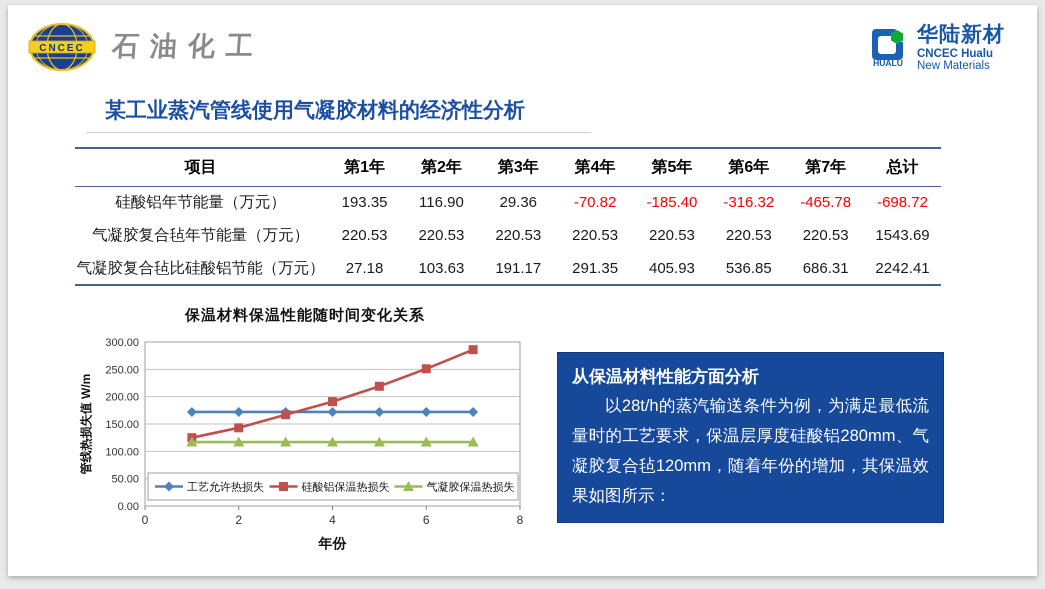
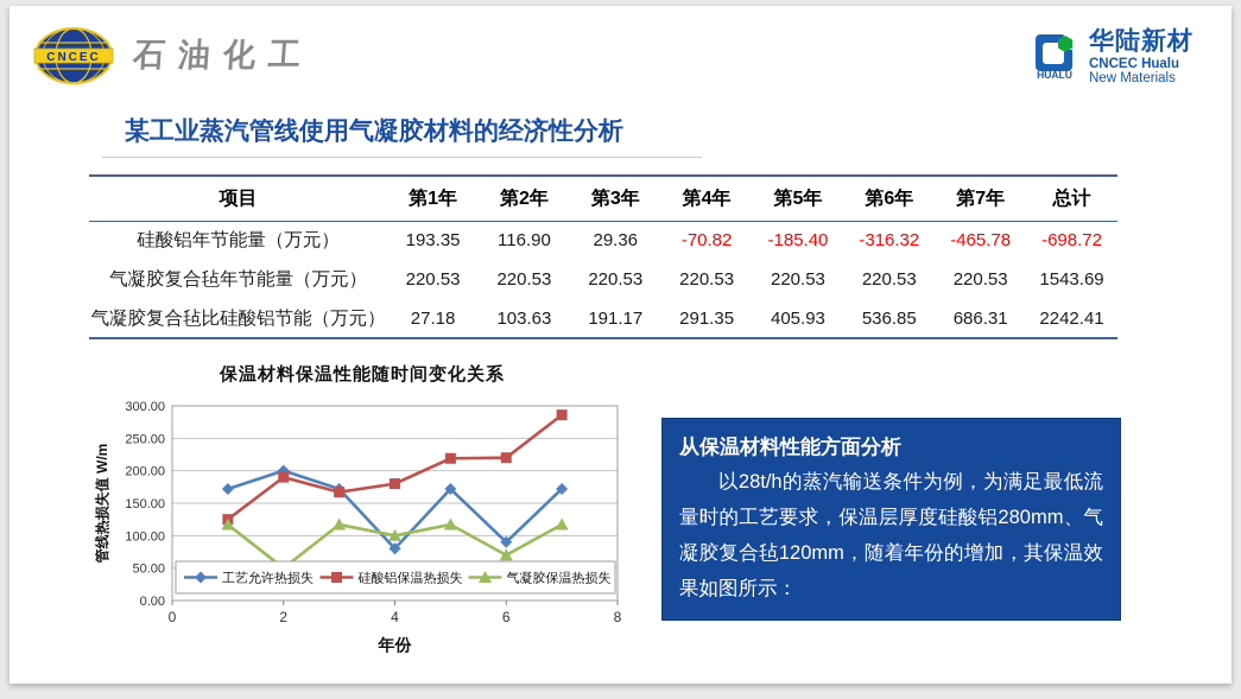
工艺允许热损失/2: 170 -> 200
硅酸铝保温热损失/2: 140 -> 190
气凝胶保温热损失/2: 120 -> 50
工艺允许热损失/4: 170 -> 80
硅酸铝保温热损失/4: 190 -> 180
气凝胶保温热损失/4: 120 -> 100
工艺允许热损失/6: 170 -> 90
硅酸铝保温热损失/6: 250 -> 220
气凝胶保温热损失/6: 120 -> 70
